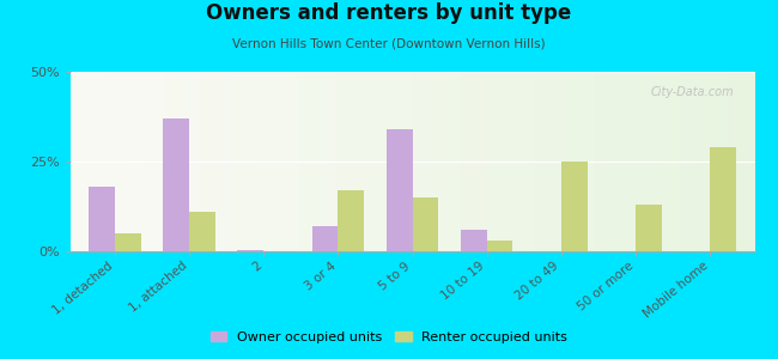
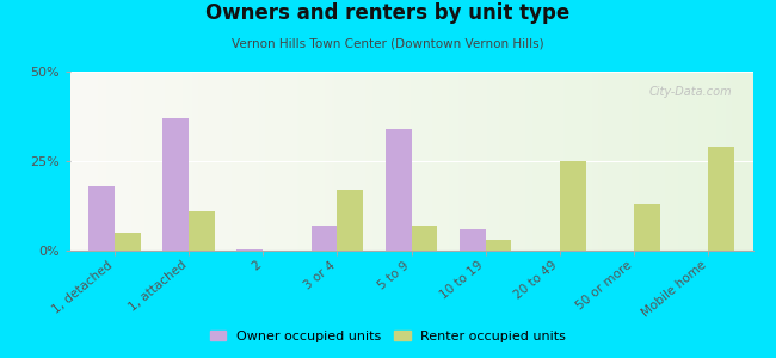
Renter occupied units/5 to 9: 15% -> 7%
